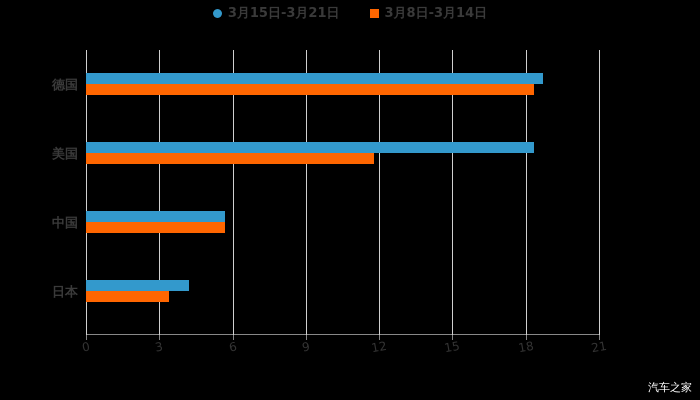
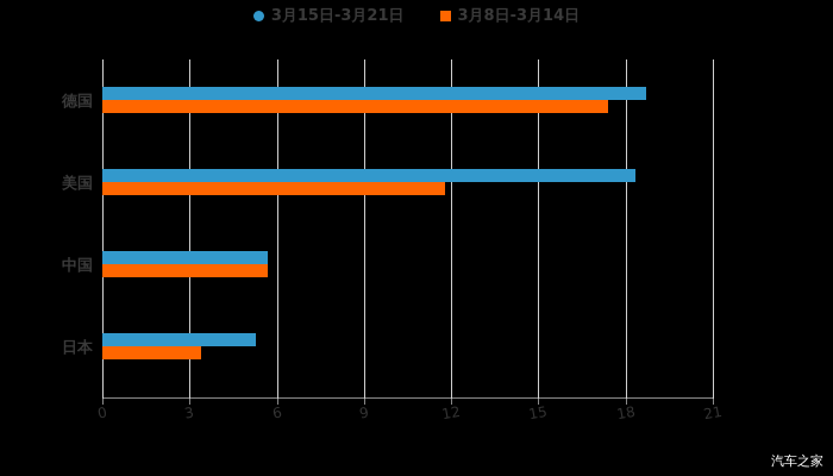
3月8日-3月14日/德国: 18.4 -> 17.4
3月15日-3月21日/日本: 4.2 -> 5.3
